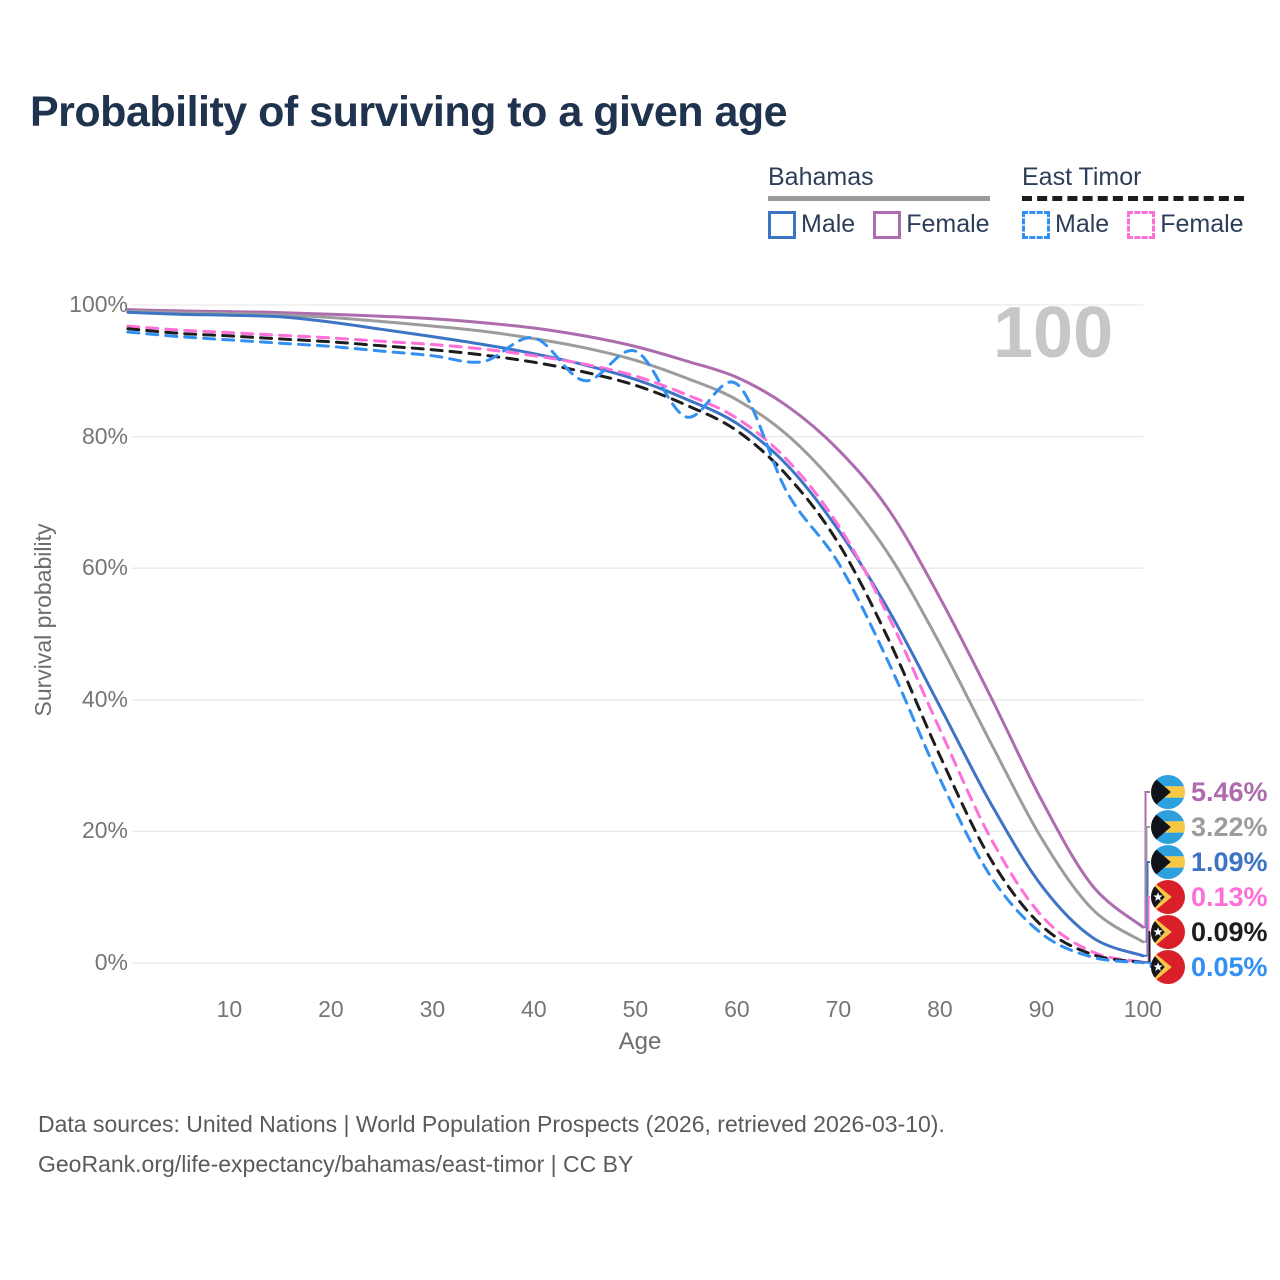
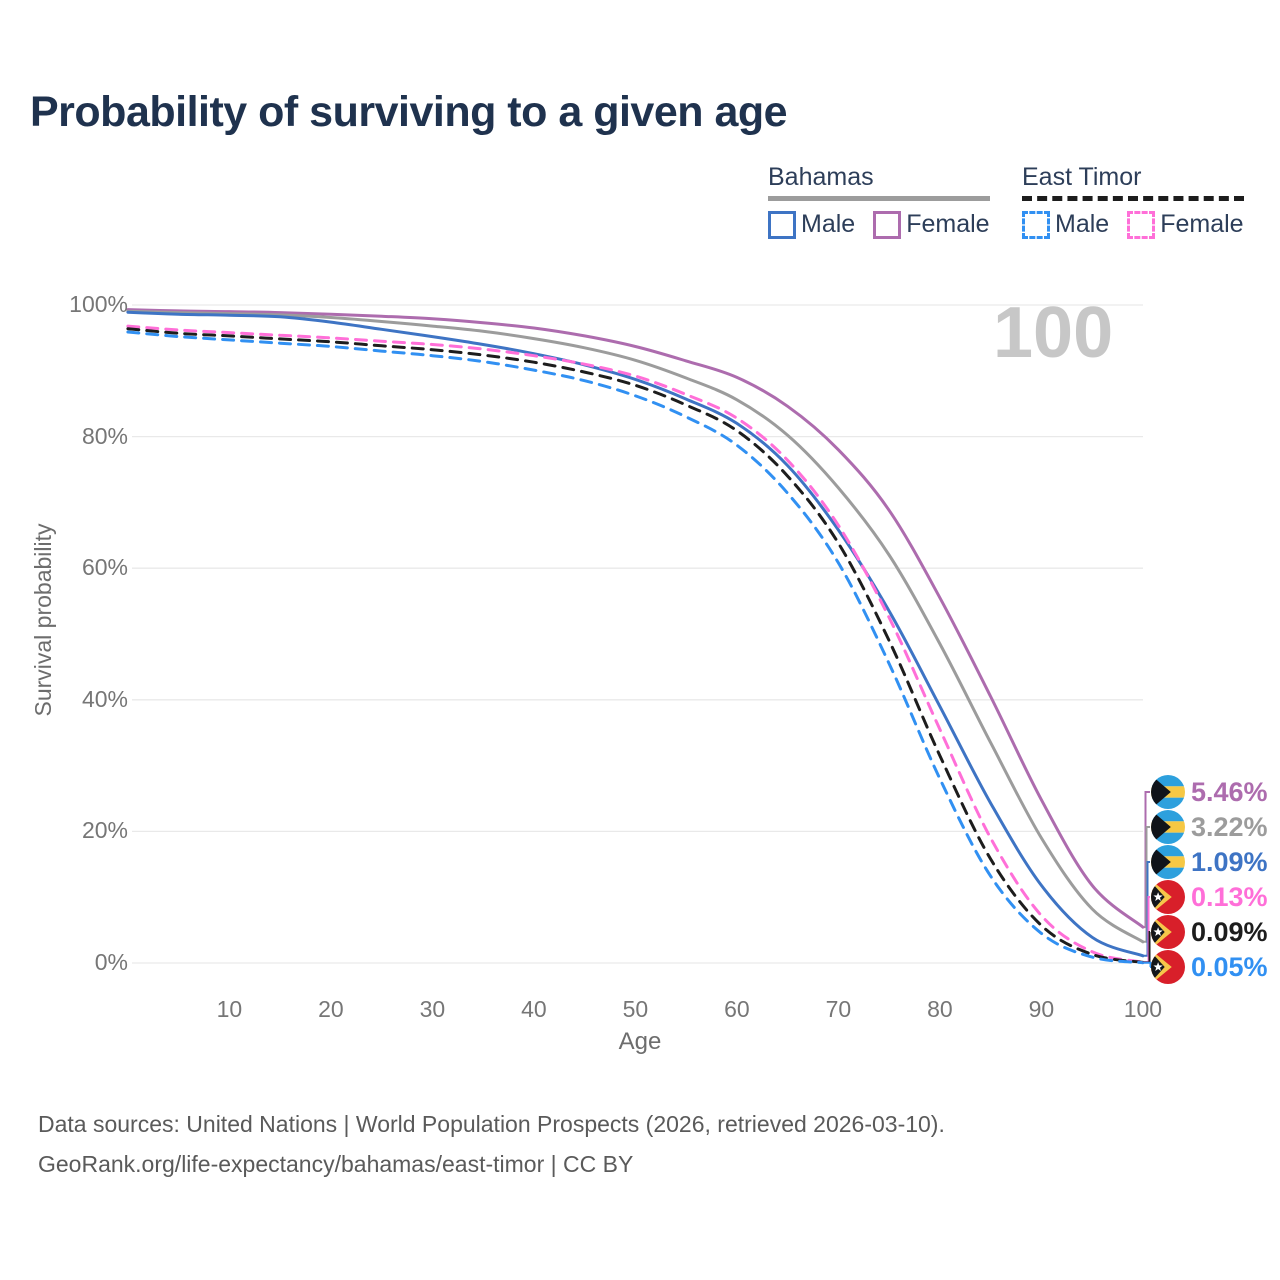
East Timor Male/40: 95% -> 90%
East Timor Male/50: 93% -> 86%
East Timor Male/60: 88% -> 79%
